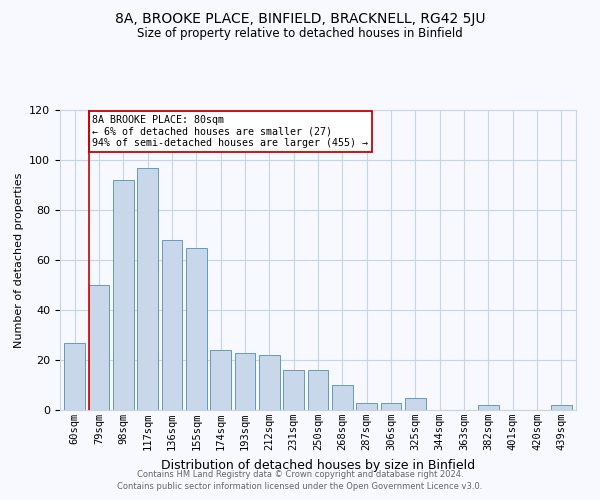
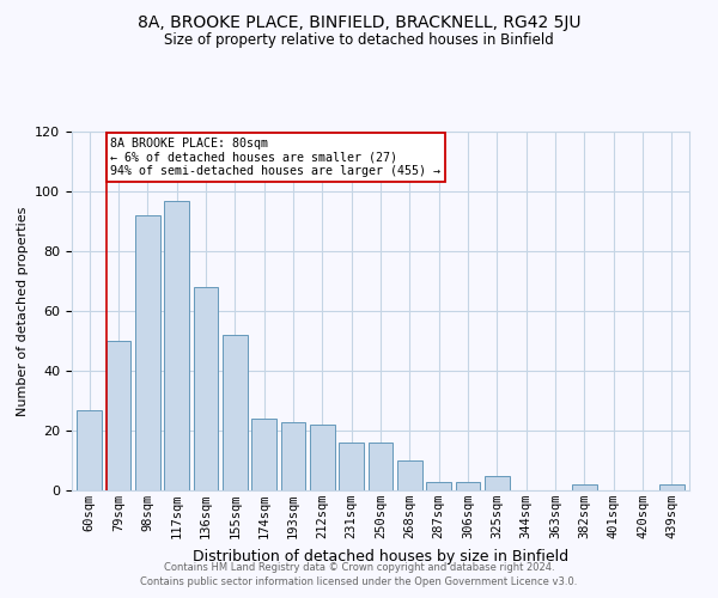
155sqm: 65 -> 52
